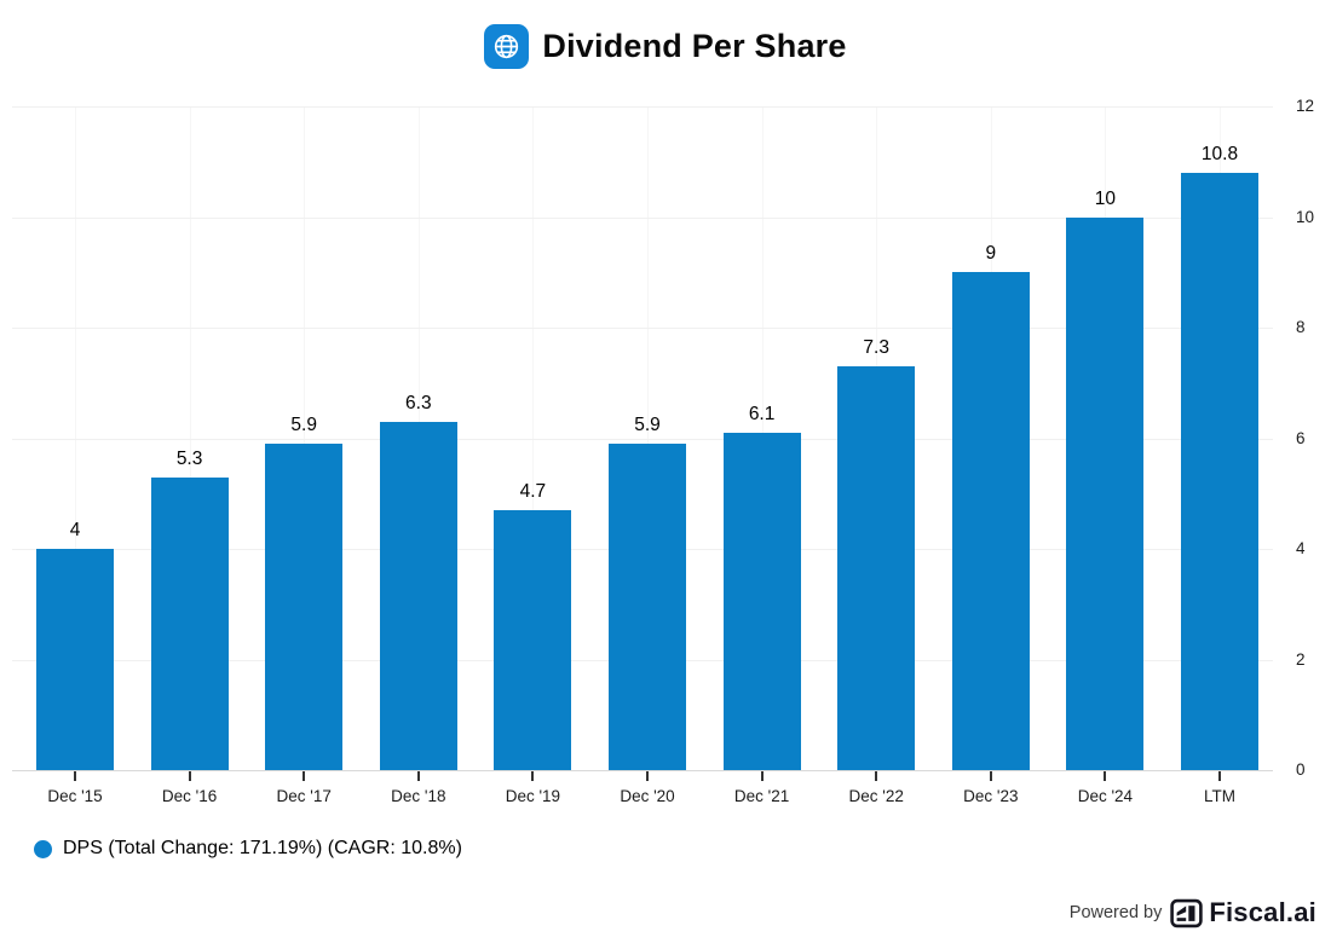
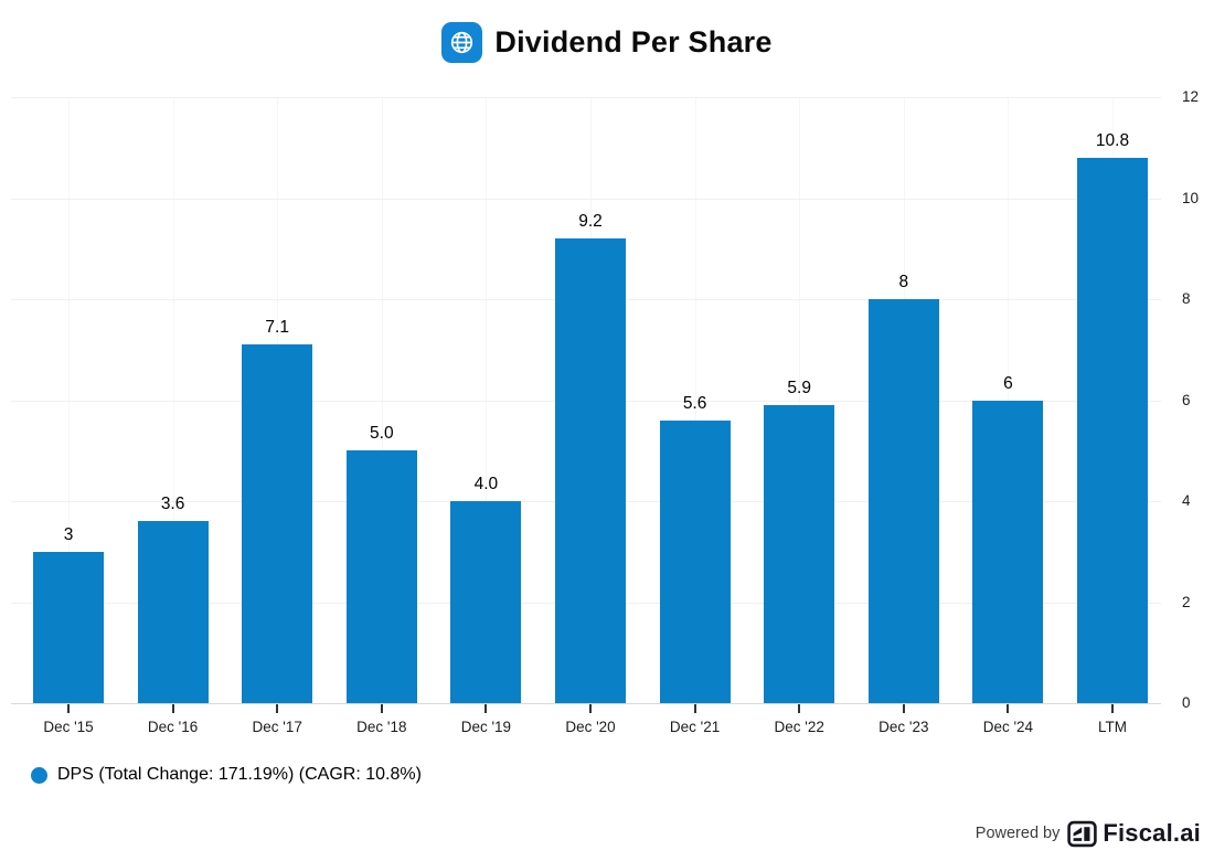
Dec '15: 4 -> 3
Dec '16: 5.3 -> 3.6
Dec '17: 5.9 -> 7.1
Dec '18: 6.3 -> 5.0
Dec '19: 4.7 -> 4.0
Dec '20: 5.9 -> 9.2
Dec '21: 6.1 -> 5.6
Dec '22: 7.3 -> 5.9
Dec '23: 9 -> 8
Dec '24: 10 -> 6
